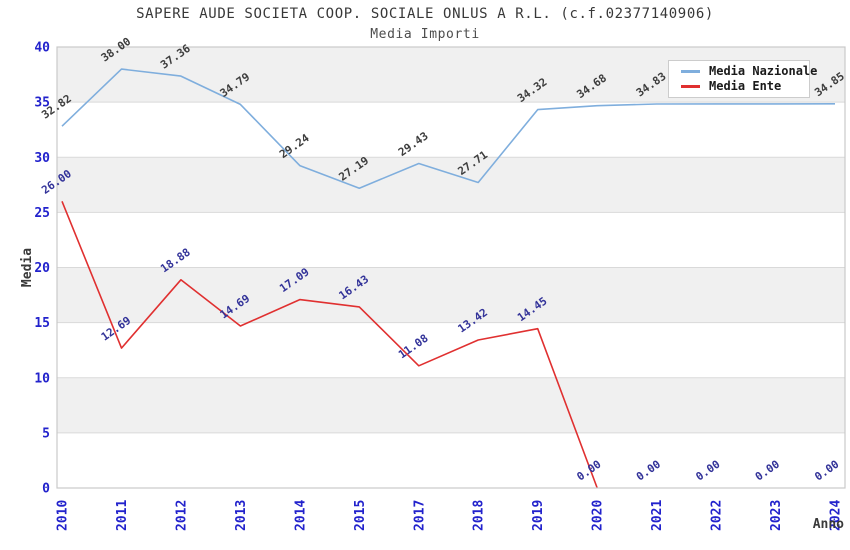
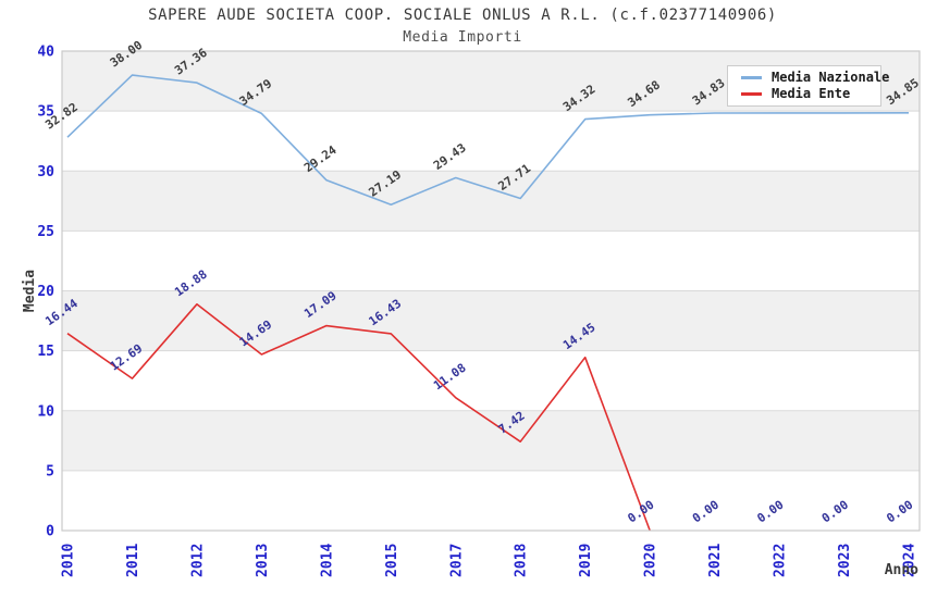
Media Ente/2010: 26.00 -> 16.44
Media Ente/2018: 13.42 -> 7.42
